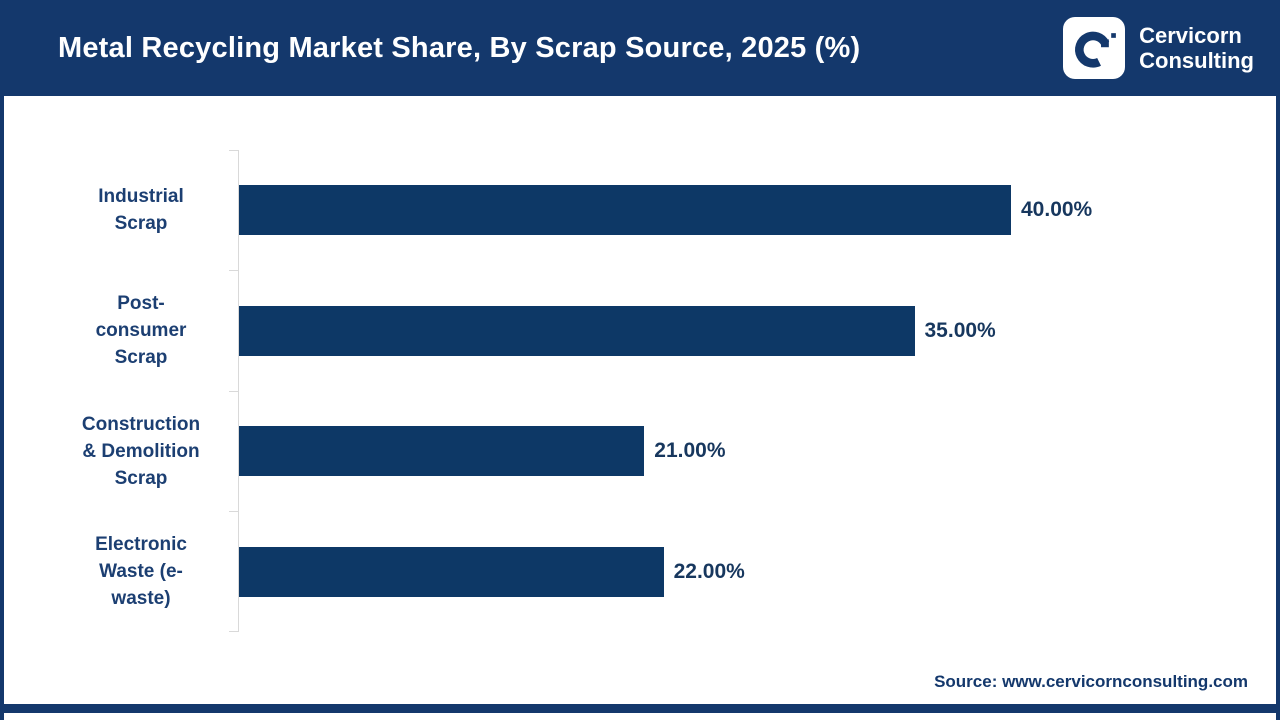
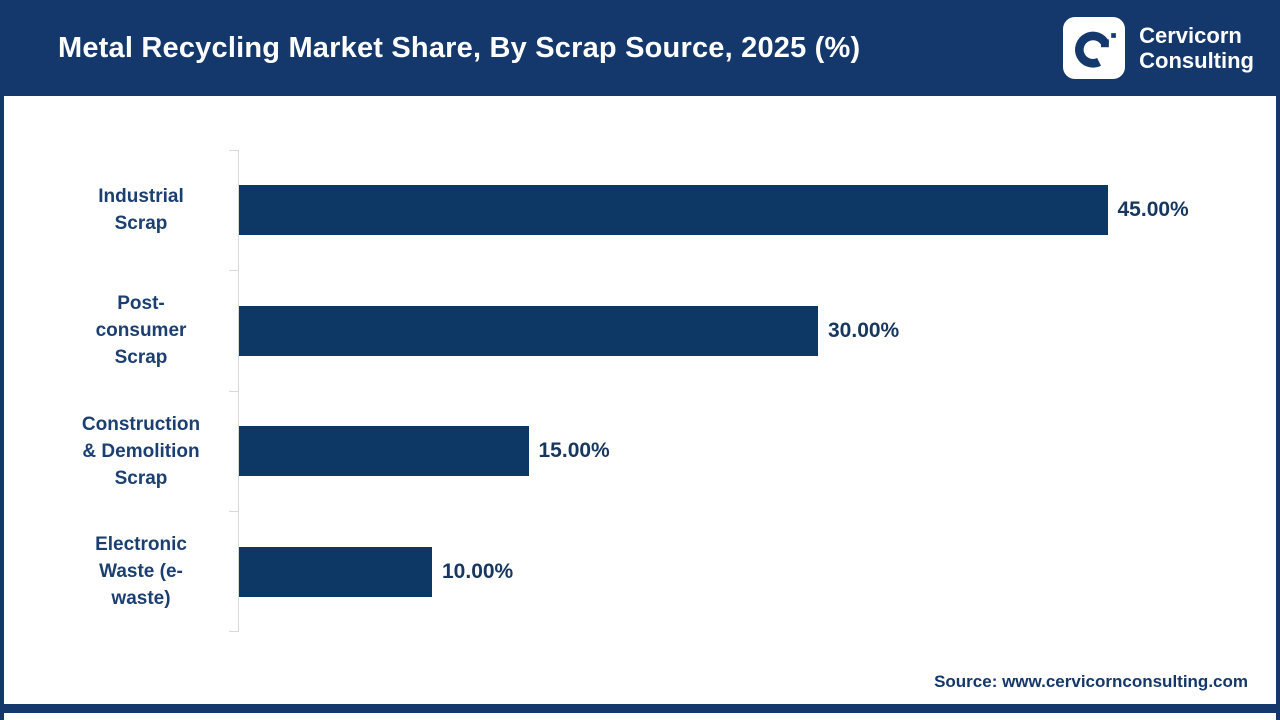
Industrial Scrap: 40.00% -> 45.00%
Post-consumer Scrap: 35.00% -> 30.00%
Construction & Demolition Scrap: 21.00% -> 15.00%
Electronic Waste (e-waste): 22.00% -> 10.00%
